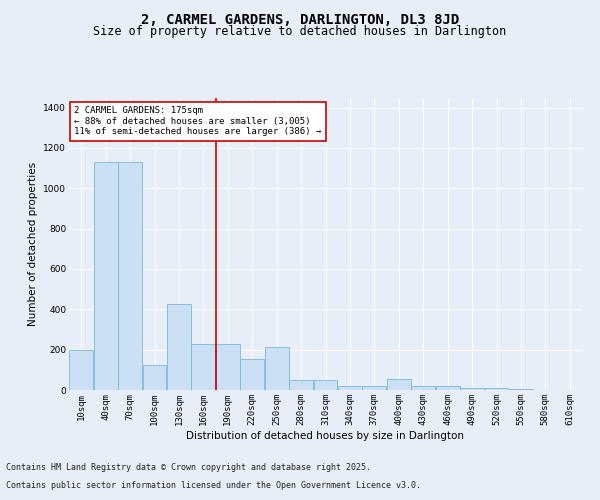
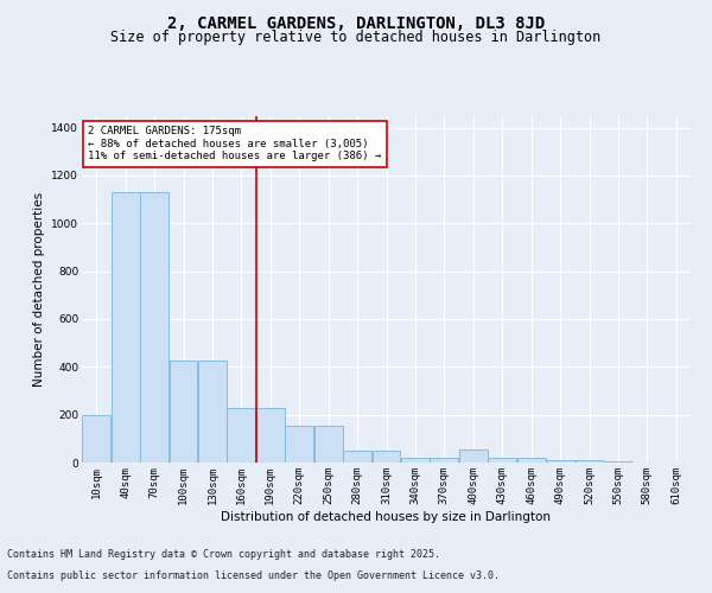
100sqm: 125 -> 425
250sqm: 215 -> 155
